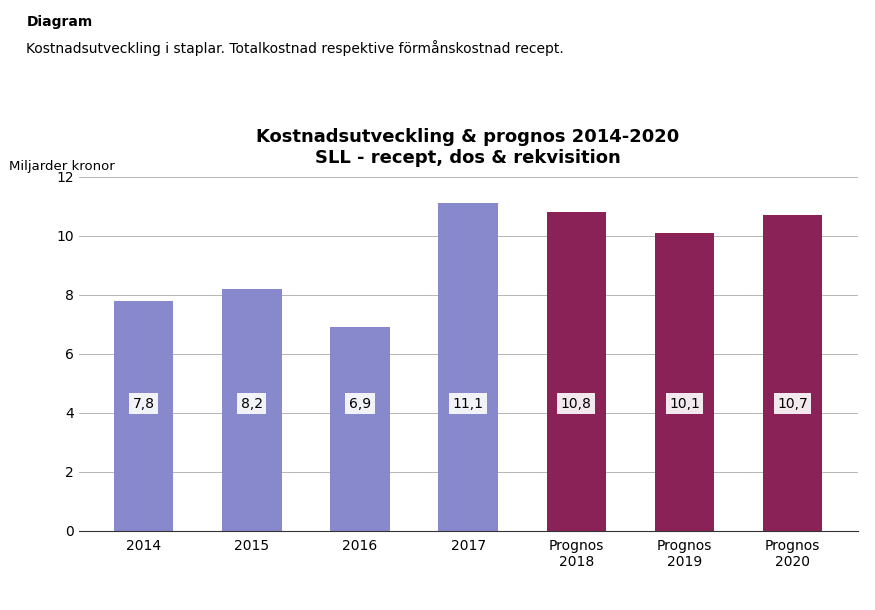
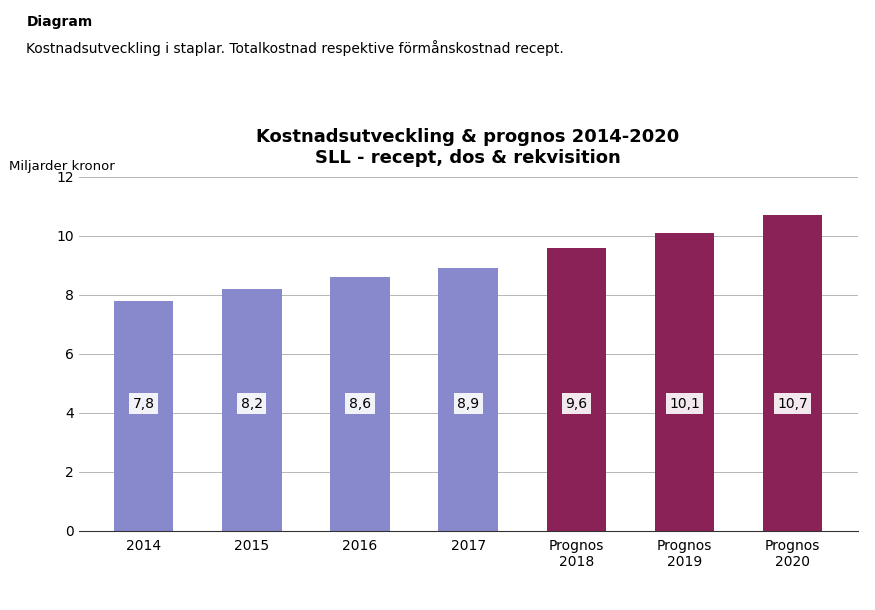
2016: 6,9 -> 8,6
2017: 11,1 -> 8,9
Prognos 2018: 10,8 -> 9,6
